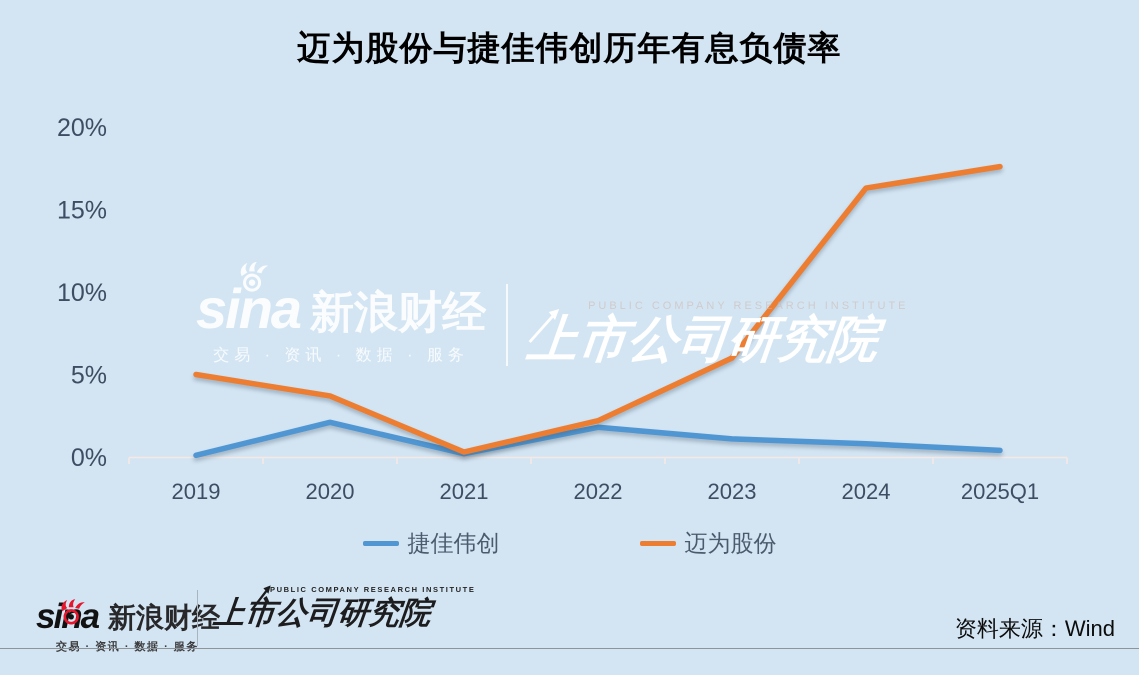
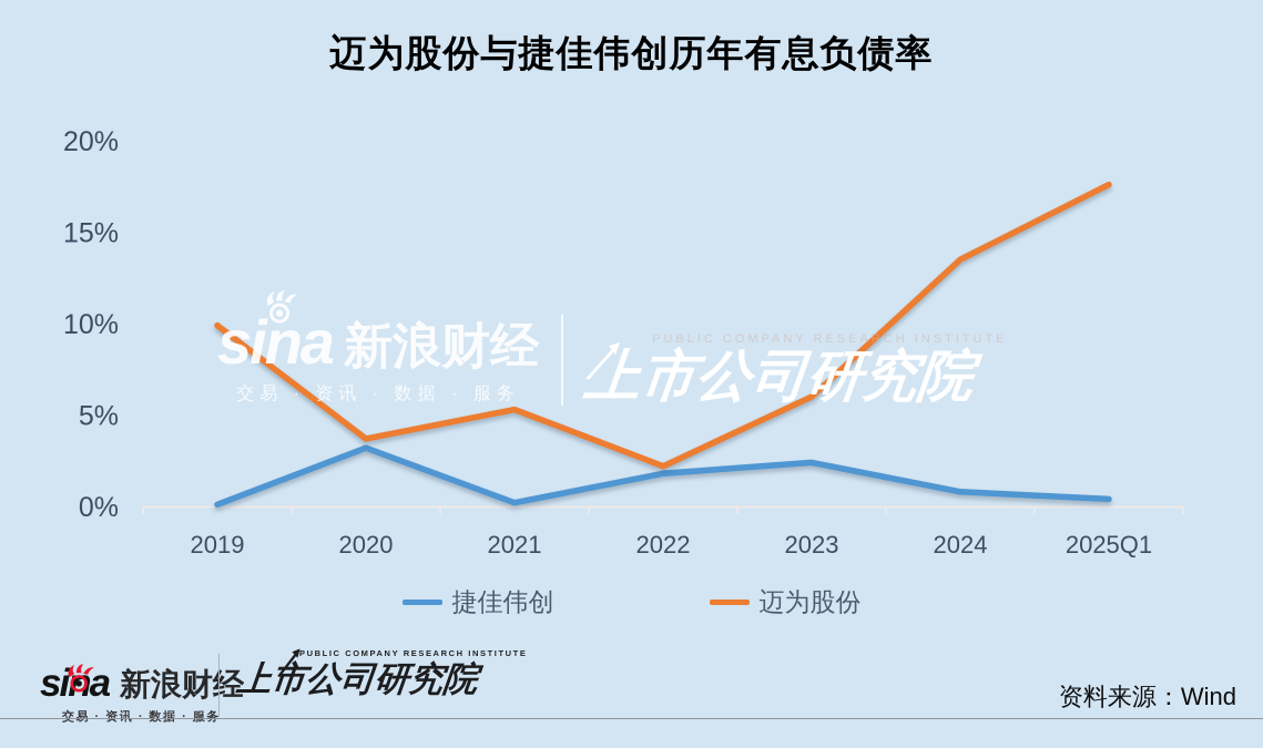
迈为股份/2019: 5.0% -> 9.9%
捷佳伟创/2020: 2.1% -> 3.2%
迈为股份/2021: 0.3% -> 5.3%
捷佳伟创/2023: 1.1% -> 2.4%
迈为股份/2024: 16.3% -> 13.5%
